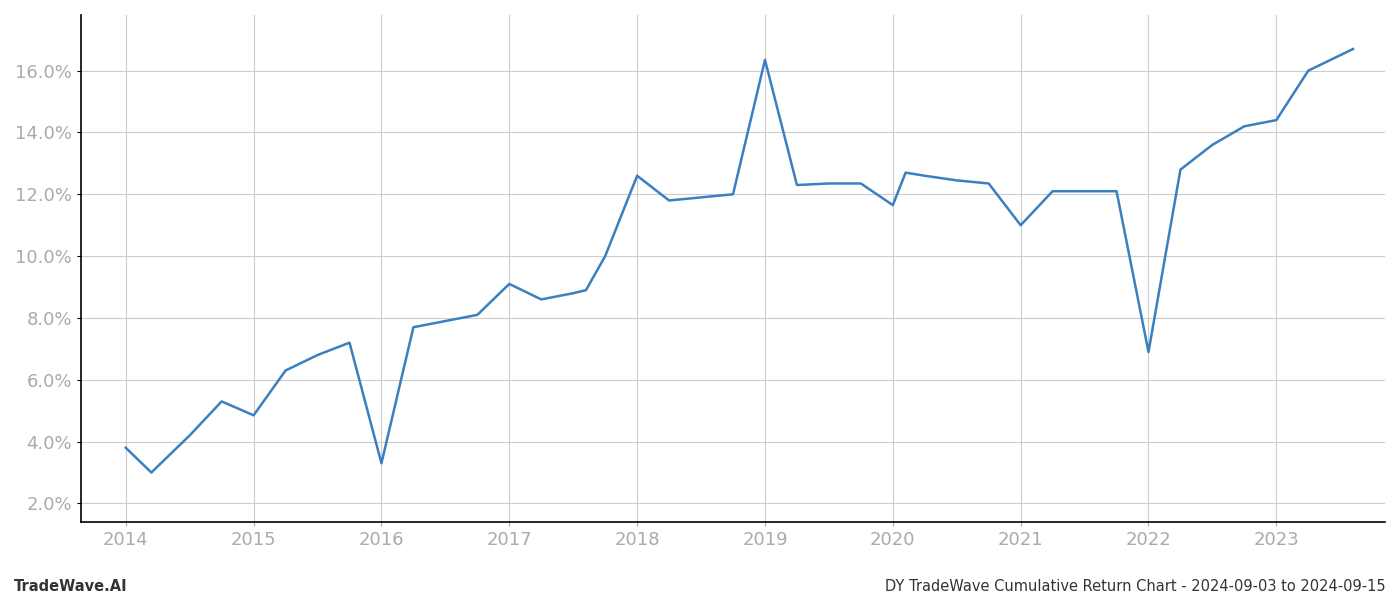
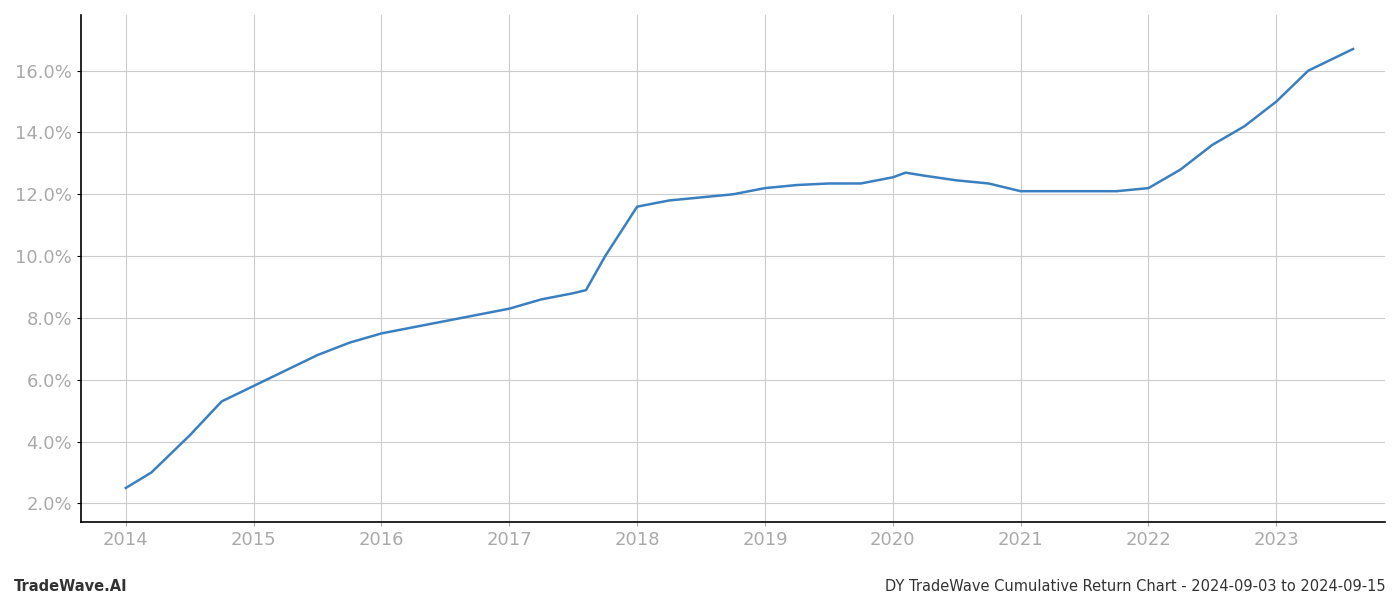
2014: 3.80% -> 2.50%
2015: 4.85% -> 5.80%
2016: 3.30% -> 7.50%
2017: 9.10% -> 8.30%
2018: 12.60% -> 11.60%
2019: 16.35% -> 12.20%
2020: 11.65% -> 12.55%
2021: 11.00% -> 12.10%
2022: 6.90% -> 12.20%
2023: 14.40% -> 15.00%
